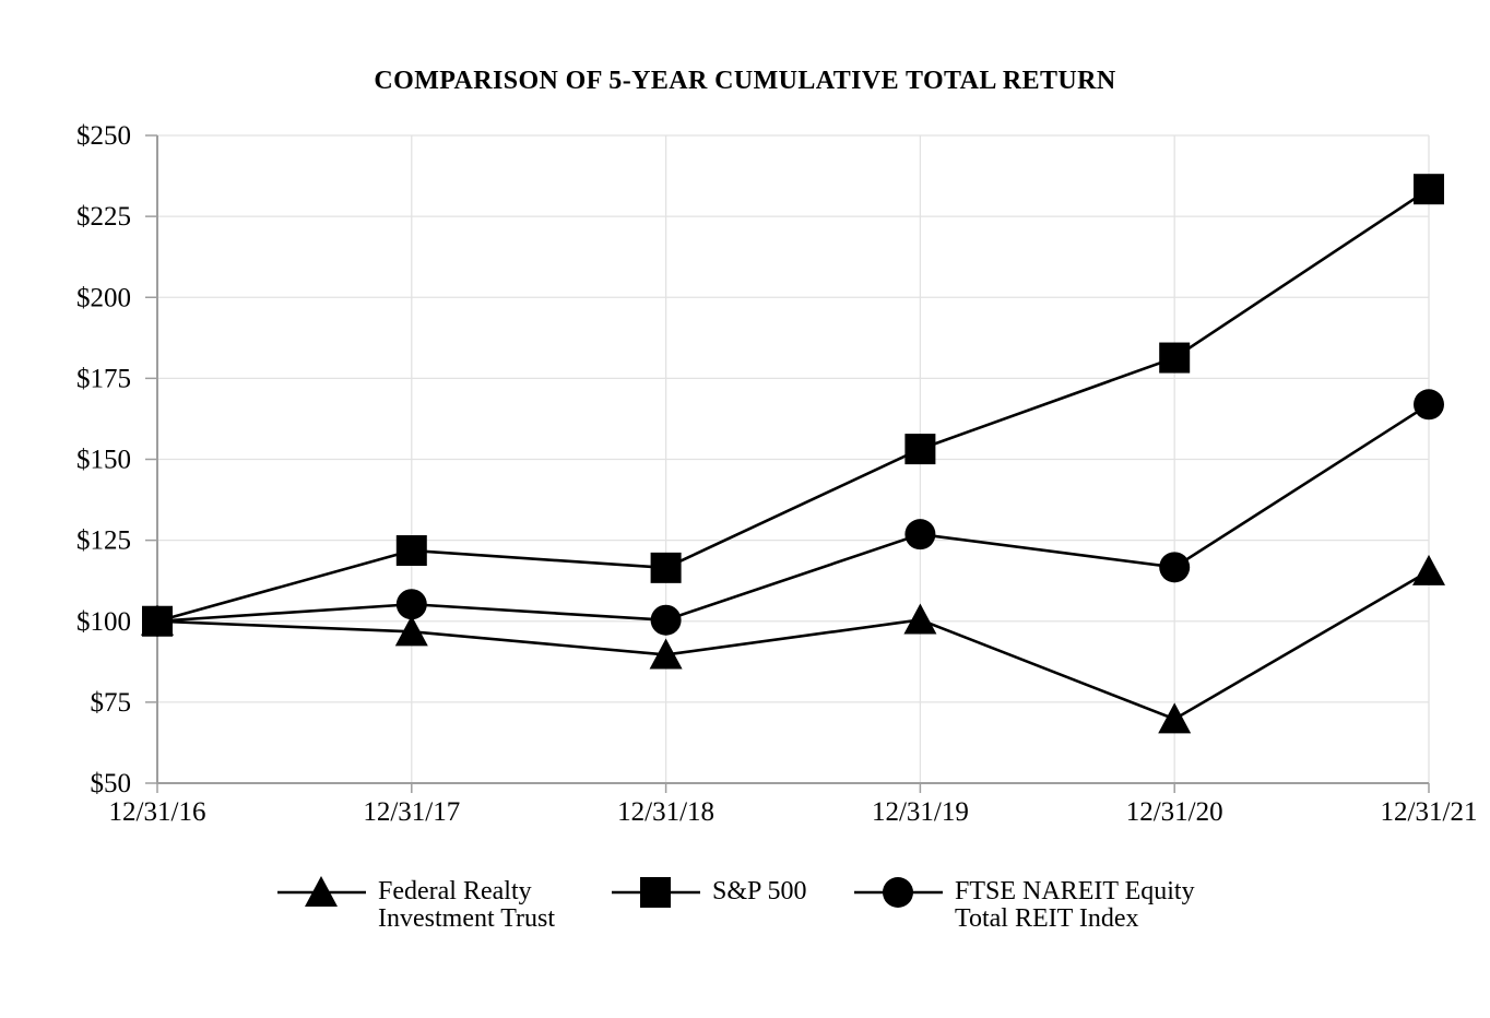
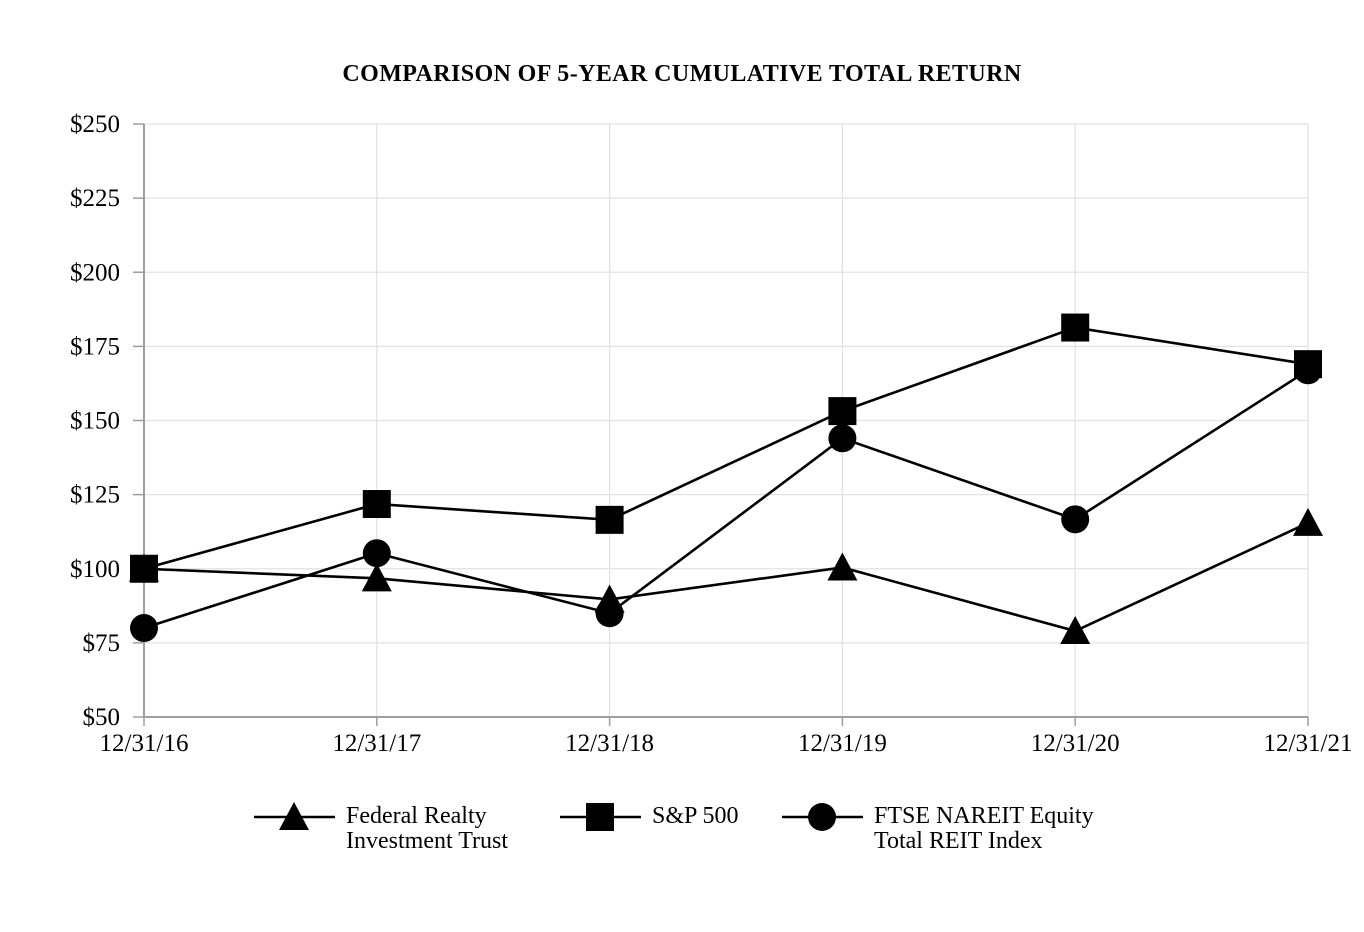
FTSE NAREIT Equity Total REIT Index/12/31/16: $100 -> $80
FTSE NAREIT Equity Total REIT Index/12/31/18: $100 -> $85
FTSE NAREIT Equity Total REIT Index/12/31/19: $127 -> $144
Federal Realty Investment Trust/12/31/20: $70 -> $79
S&P 500/12/31/21: $233 -> $169
